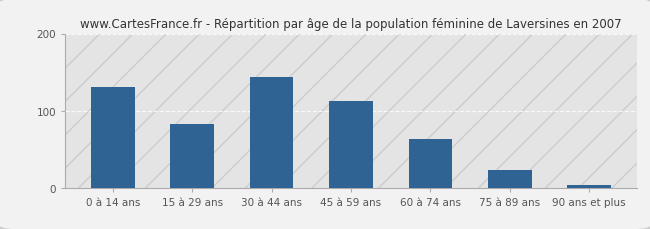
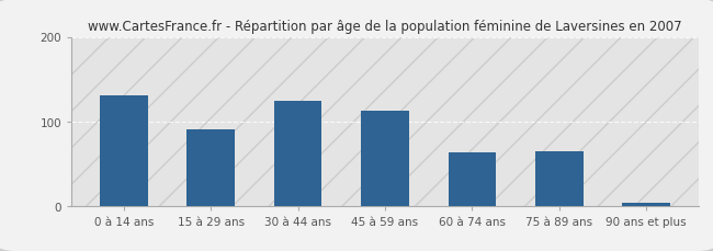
15 à 29 ans: 83 -> 90
30 à 44 ans: 143 -> 124
75 à 89 ans: 23 -> 64
